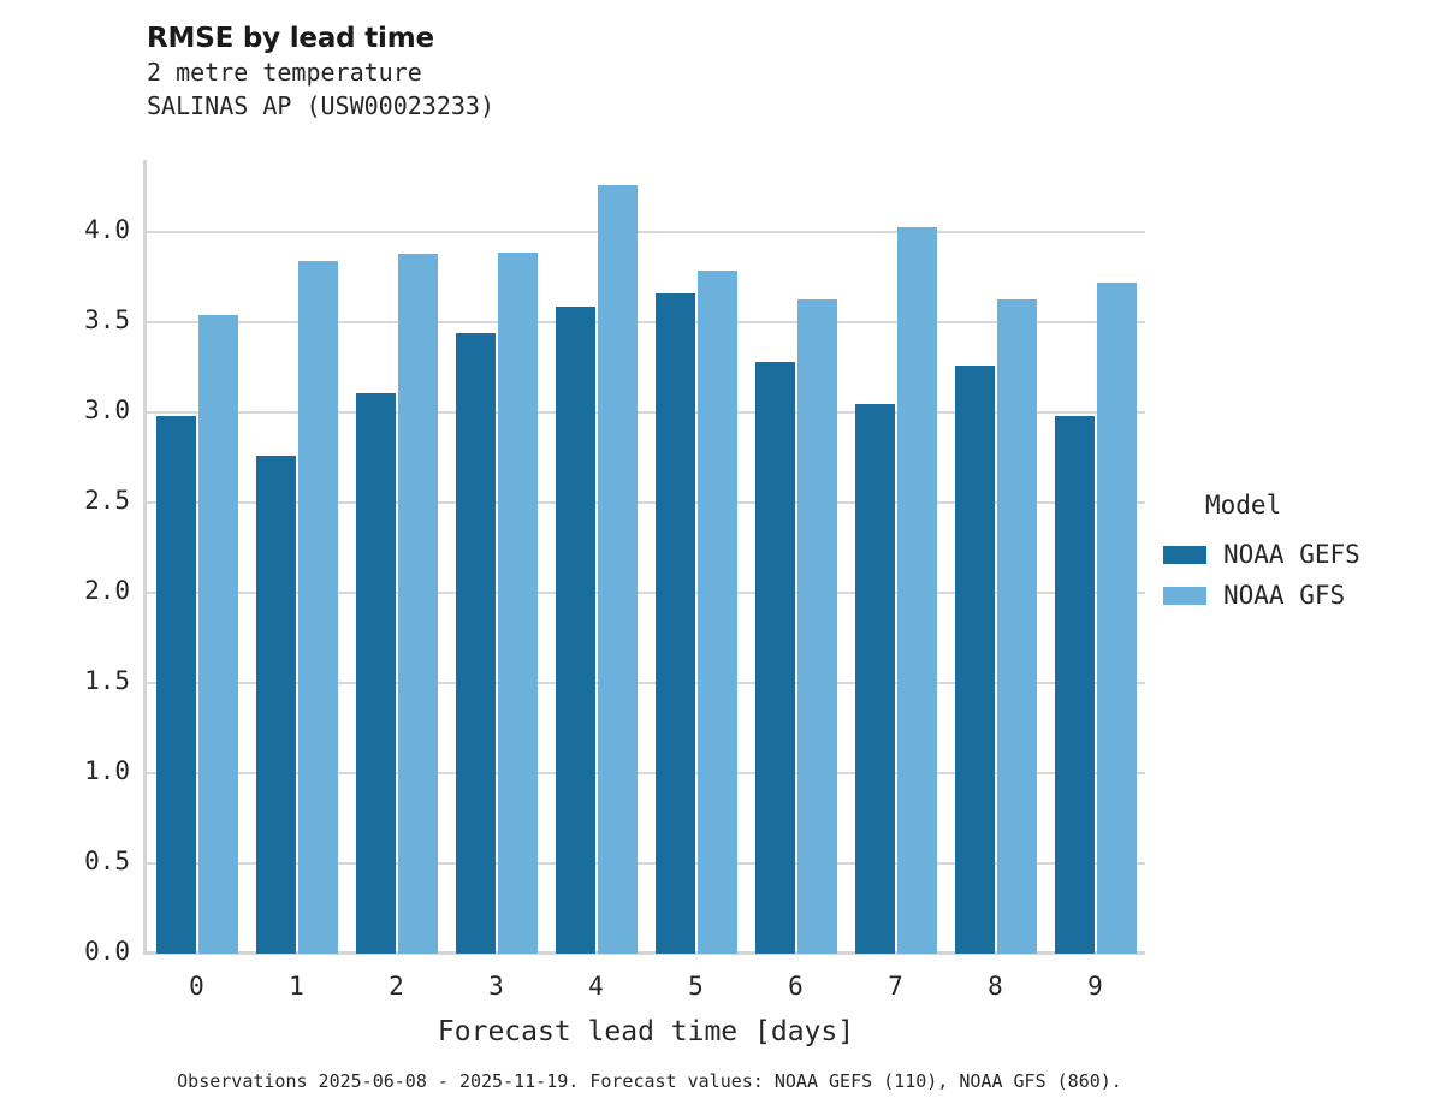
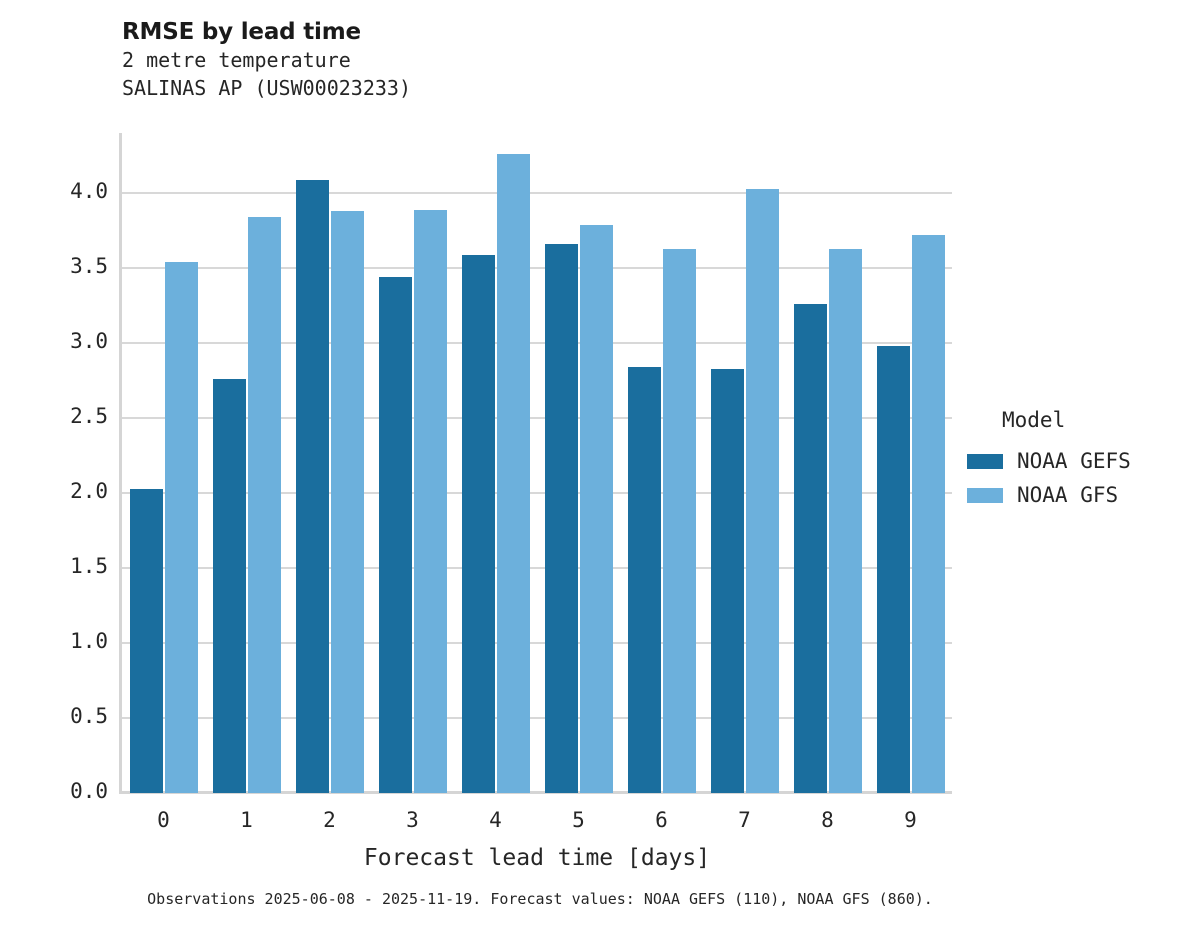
NOAA GEFS/0: 2.98 -> 2.03
NOAA GEFS/2: 3.11 -> 4.09
NOAA GEFS/6: 3.28 -> 2.84
NOAA GEFS/7: 3.05 -> 2.83
